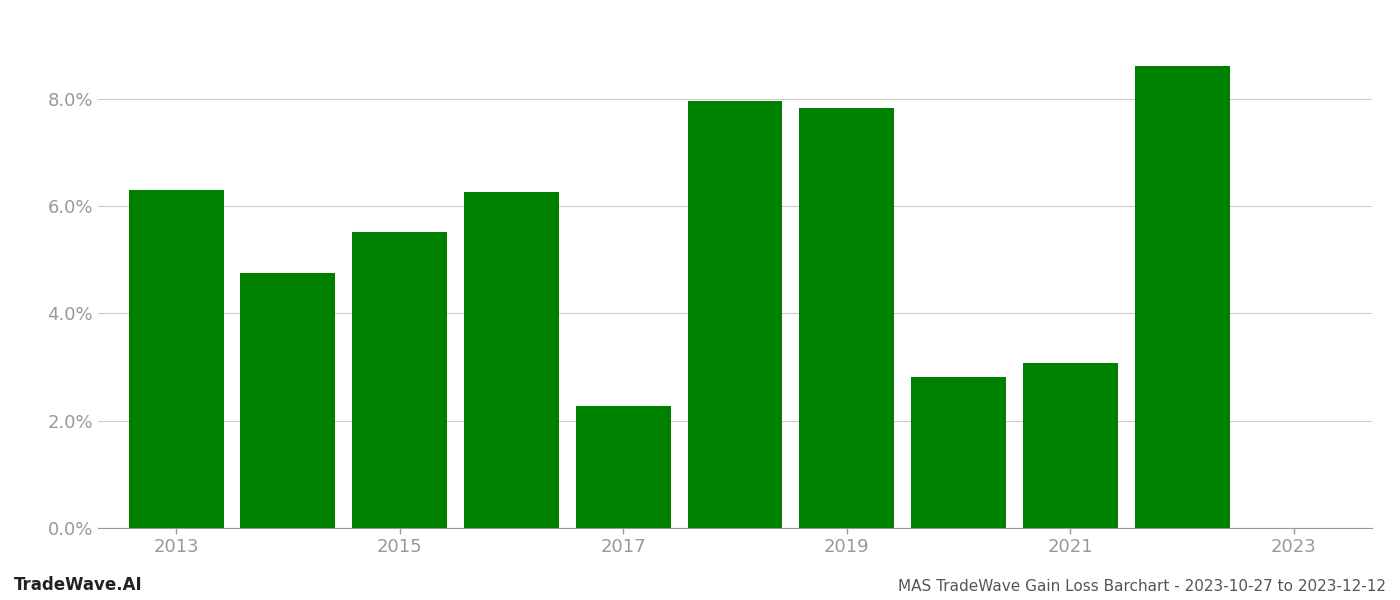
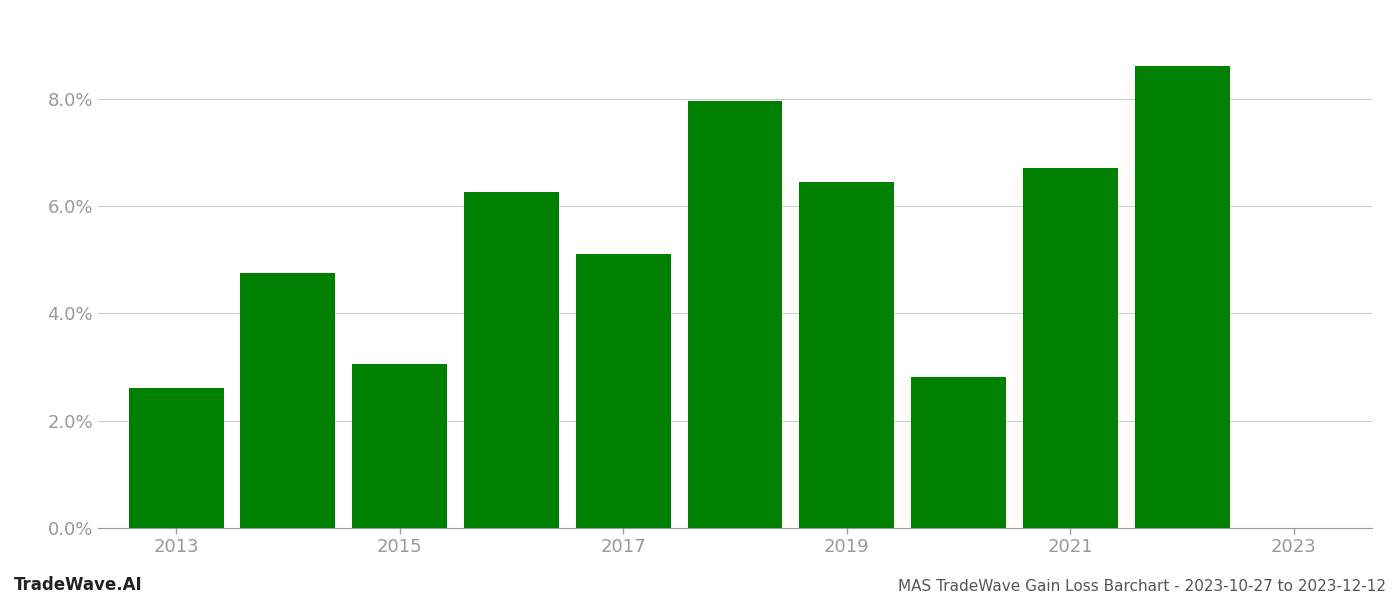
2013: 6.30% -> 2.60%
2015: 5.52% -> 3.05%
2017: 2.28% -> 5.10%
2019: 7.82% -> 6.45%
2021: 3.08% -> 6.70%
